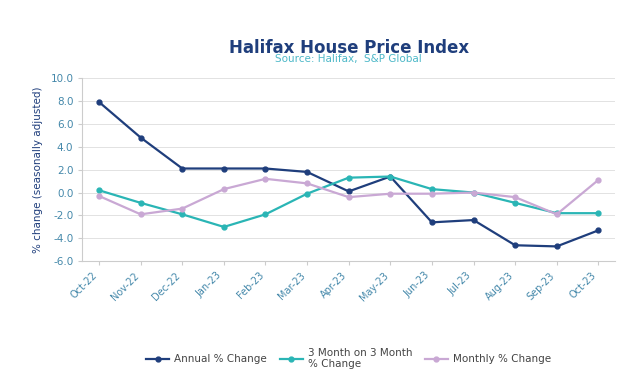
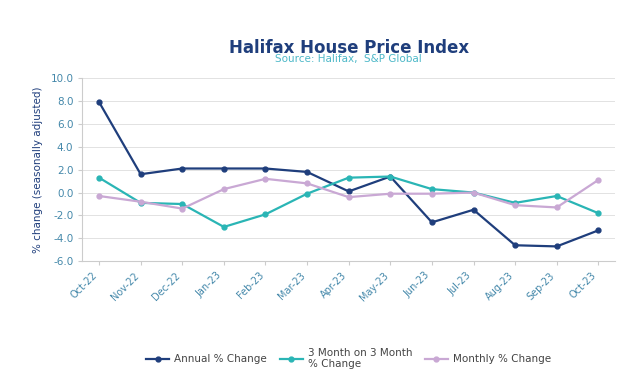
3 Month on 3 Month % Change/Oct-22: 0.2 -> 1.3
Annual % Change/Nov-22: 4.8 -> 1.6
Monthly % Change/Nov-22: -1.9 -> -0.8
3 Month on 3 Month % Change/Dec-22: -1.9 -> -1.0
Annual % Change/Jul-23: -2.4 -> -1.5
Monthly % Change/Aug-23: -0.4 -> -1.1
3 Month on 3 Month % Change/Sep-23: -1.8 -> -0.3
Monthly % Change/Sep-23: -1.9 -> -1.3
